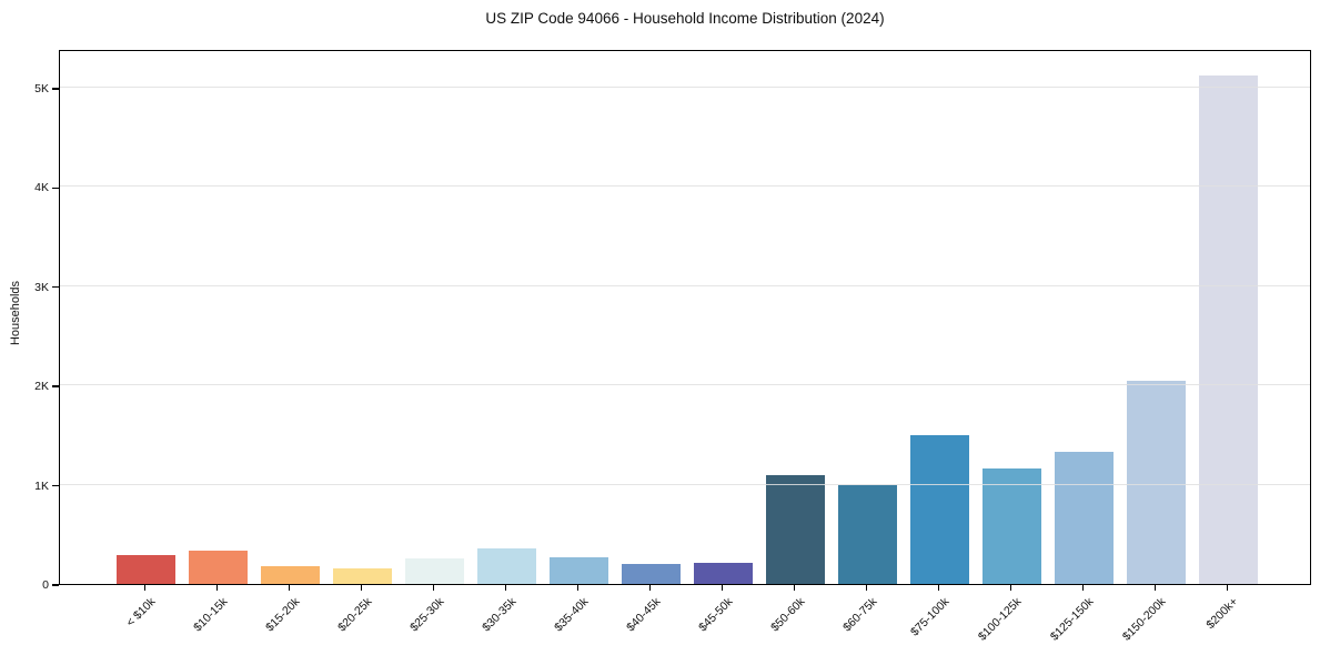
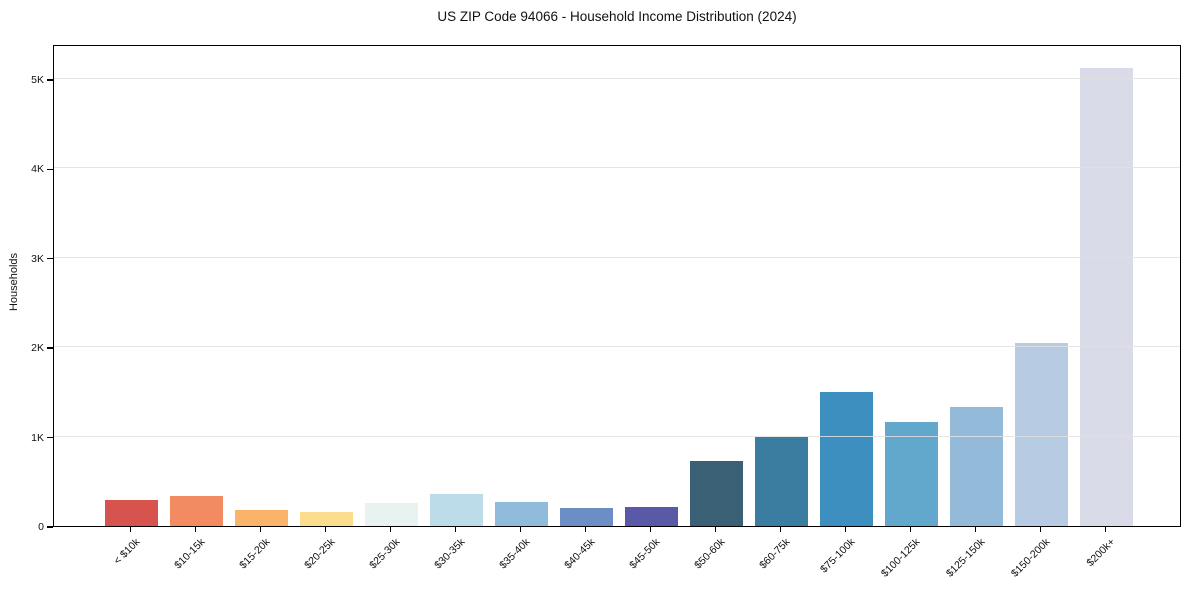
$50-60k: 1.1K -> 0.7K
